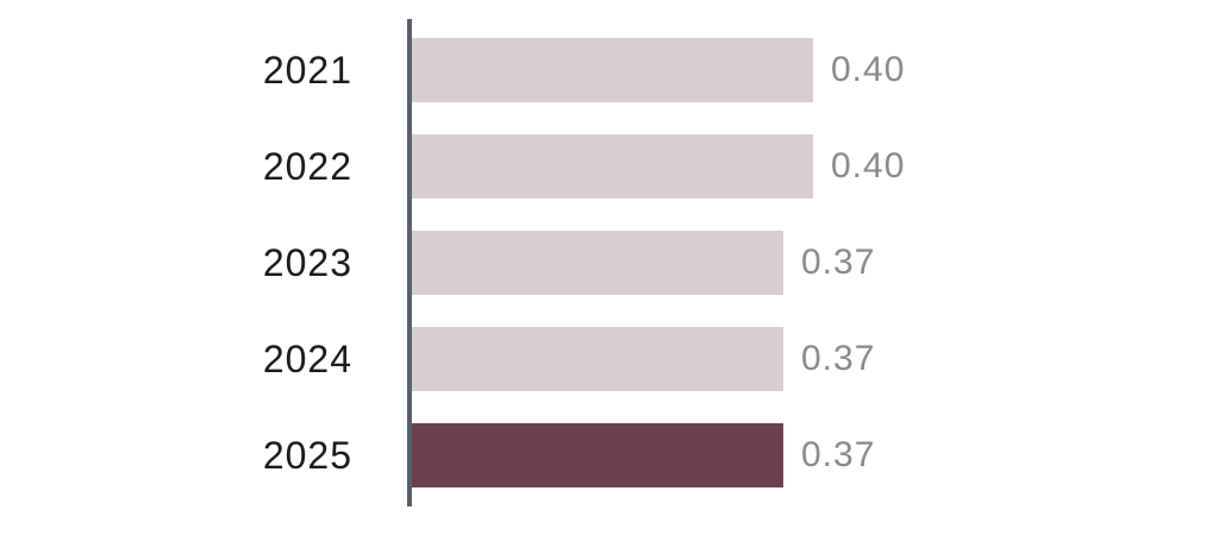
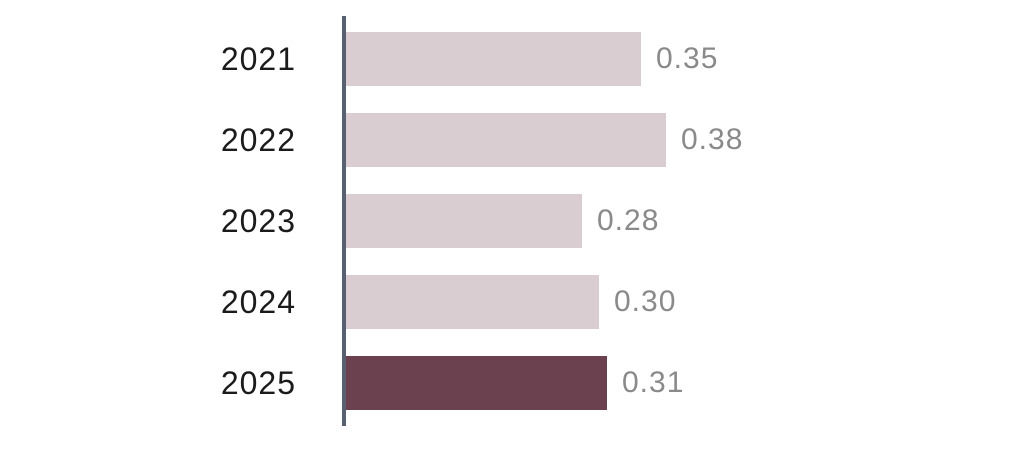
2021: 0.40 -> 0.35
2022: 0.40 -> 0.38
2023: 0.37 -> 0.28
2024: 0.37 -> 0.30
2025: 0.37 -> 0.31
